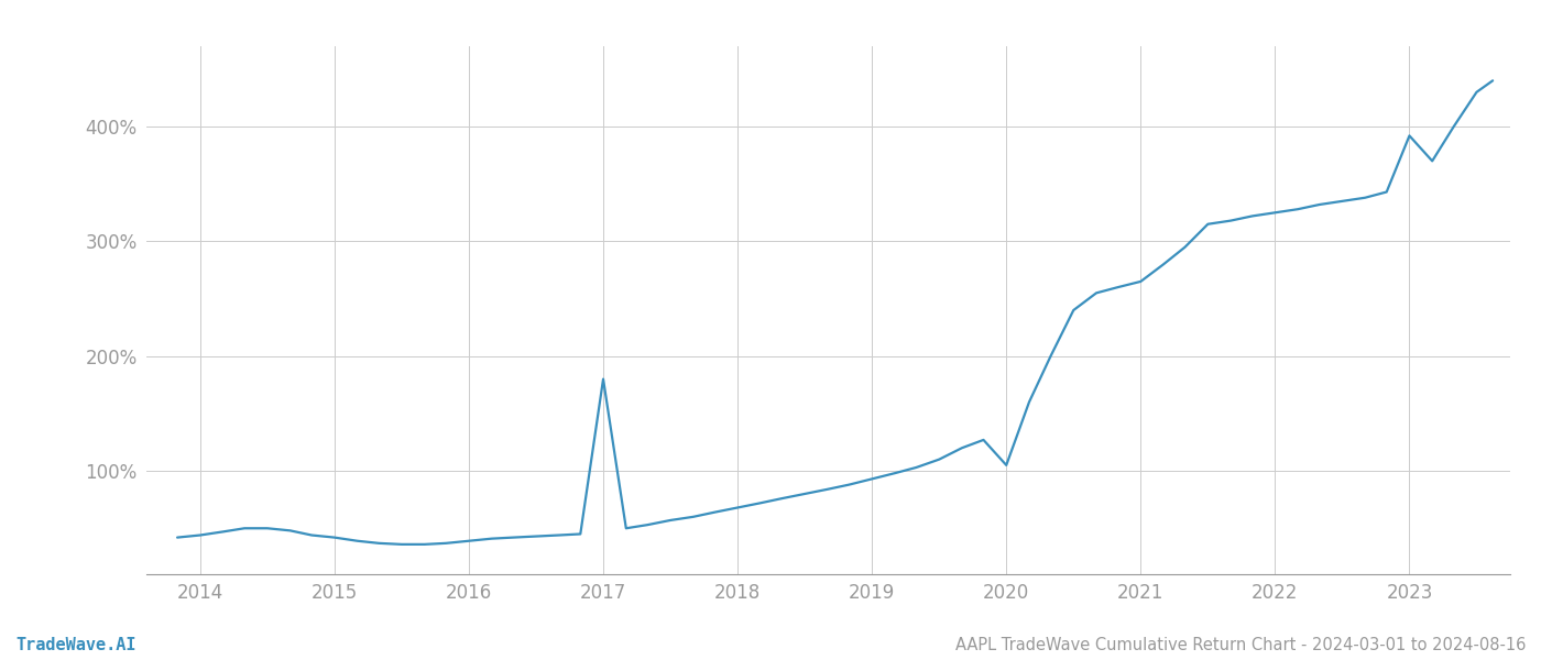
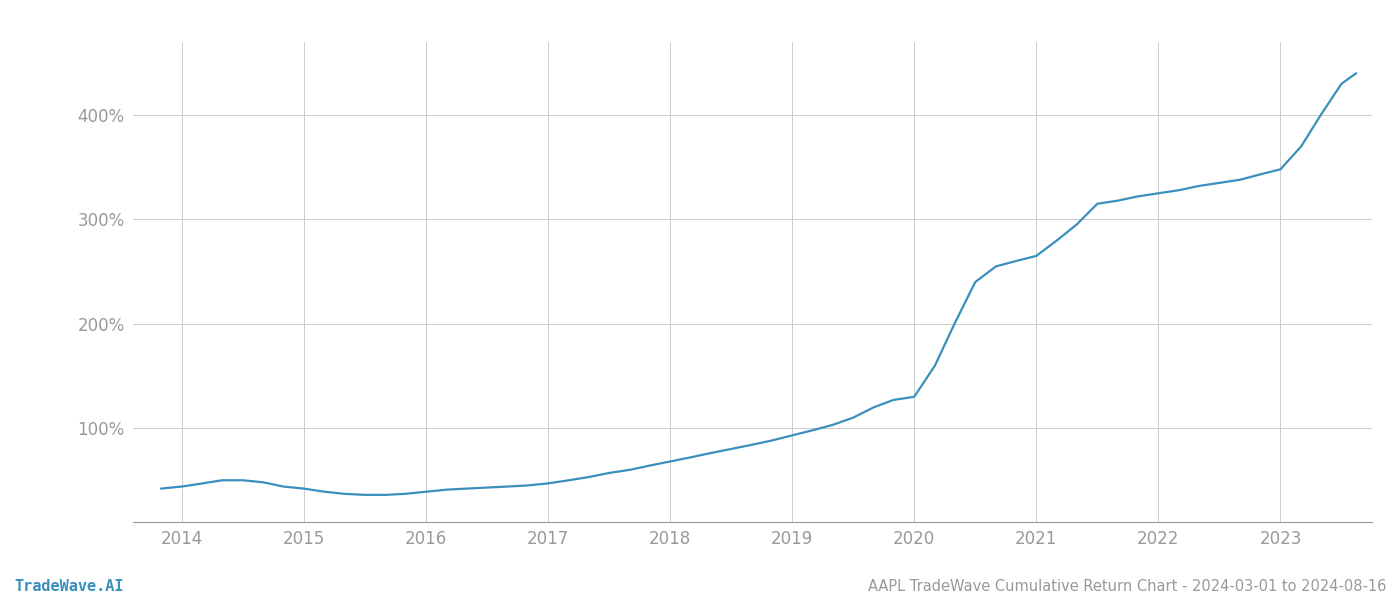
2017: 180% -> 47%
2020: 105% -> 130%
2023: 392% -> 348%
